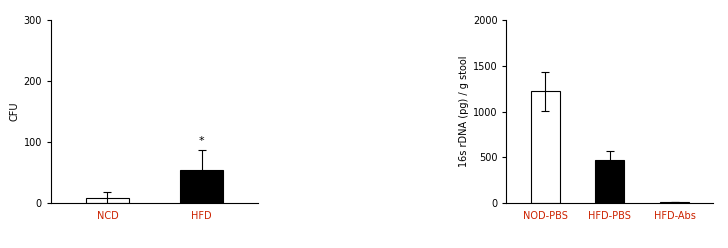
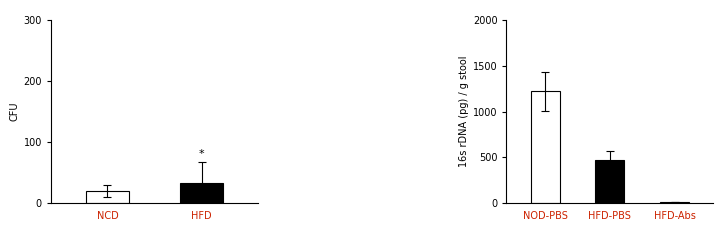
NCD: 8 -> 20
HFD: 55 -> 34
